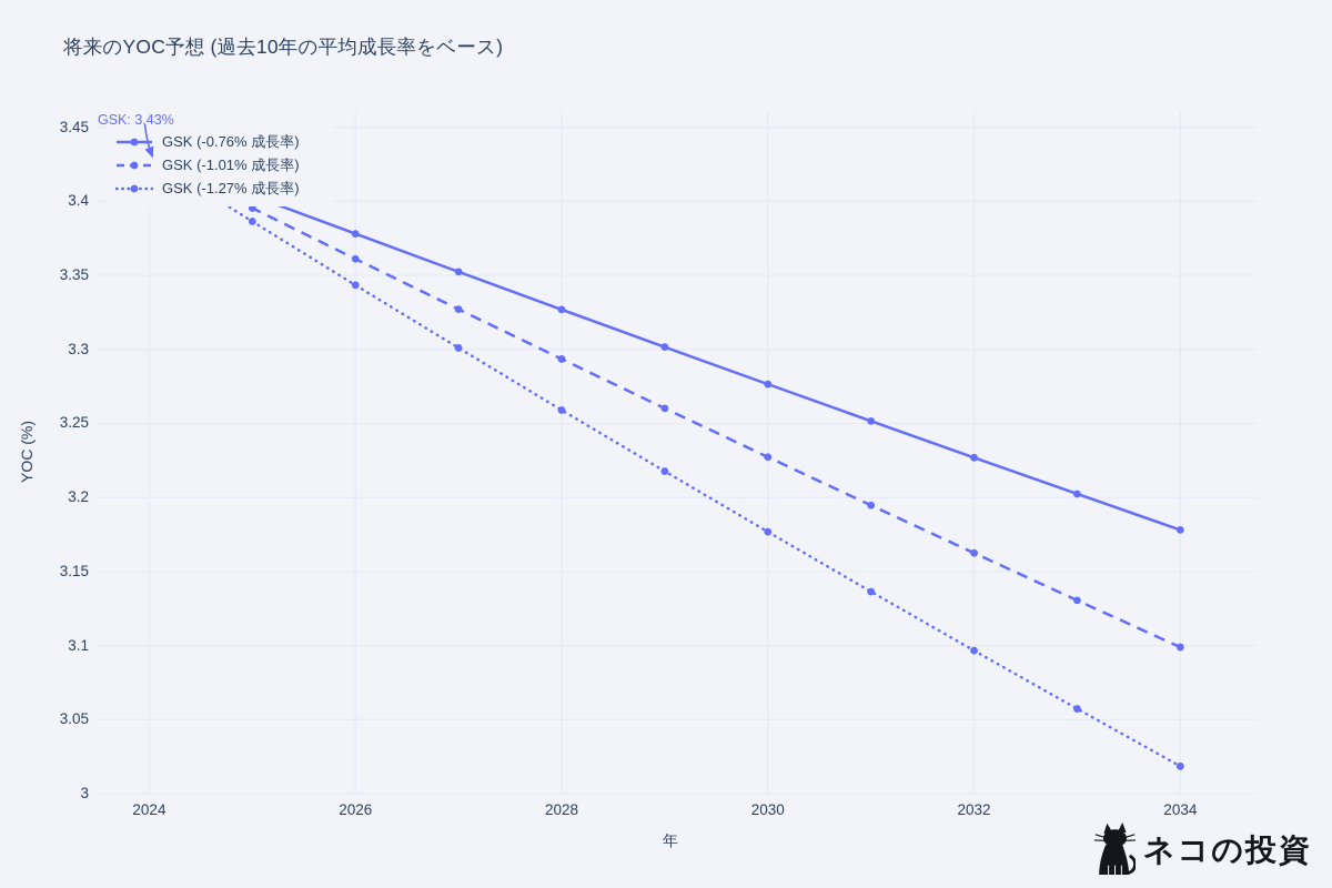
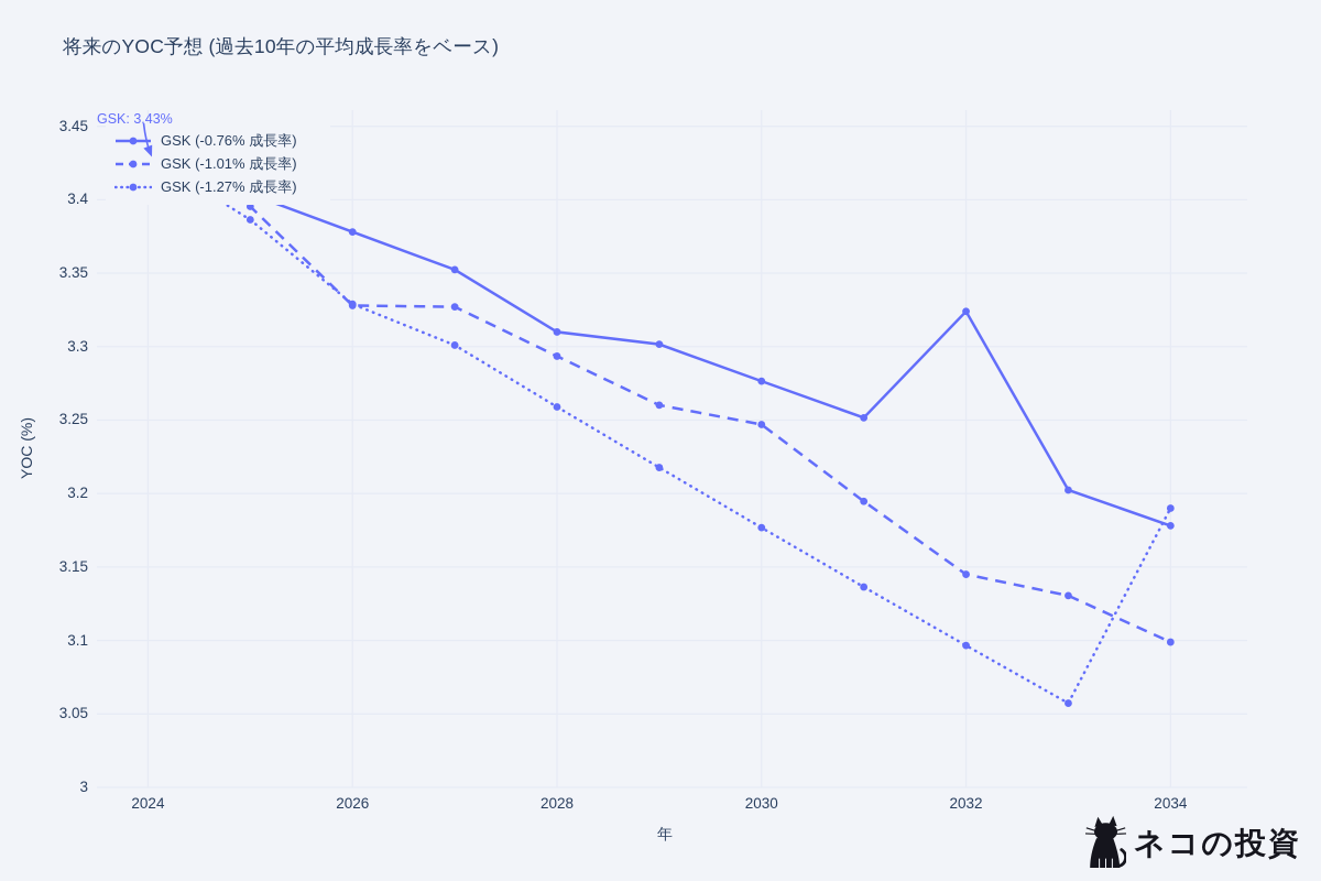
GSK (-1.01% 成長率)/2026: 3.361 -> 3.328
GSK (-1.27% 成長率)/2026: 3.343 -> 3.329
GSK (-0.76% 成長率)/2028: 3.327 -> 3.310
GSK (-1.01% 成長率)/2030: 3.227 -> 3.247
GSK (-0.76% 成長率)/2032: 3.227 -> 3.324
GSK (-1.01% 成長率)/2032: 3.163 -> 3.145
GSK (-1.27% 成長率)/2034: 3.018 -> 3.190
